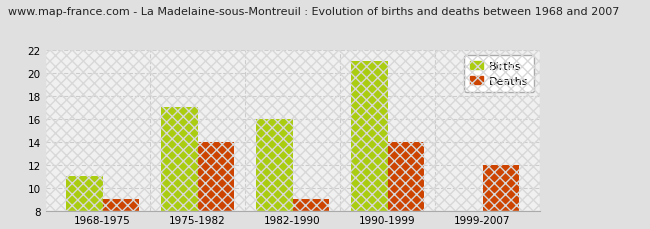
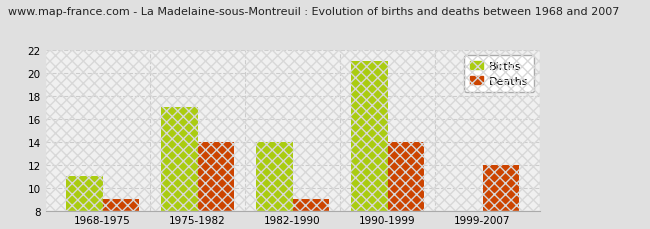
Births/1982-1990: 16 -> 14
